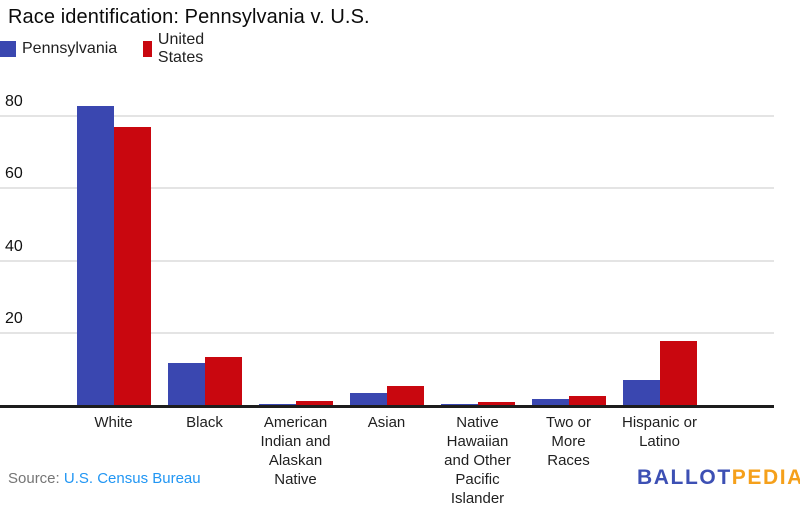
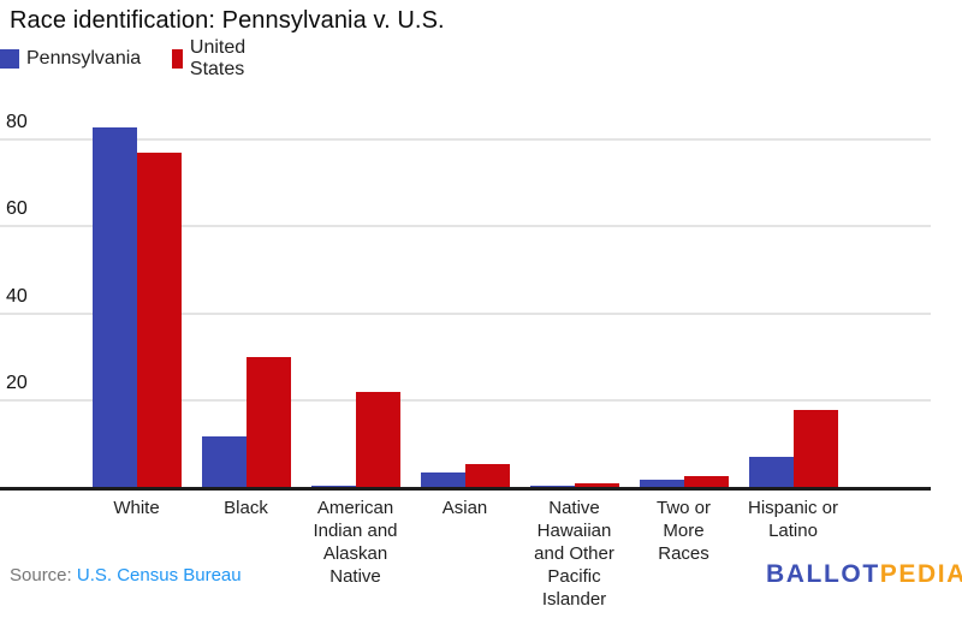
United States/Black: 13 -> 30
United States/American Indian and Alaskan Native: 1 -> 22
